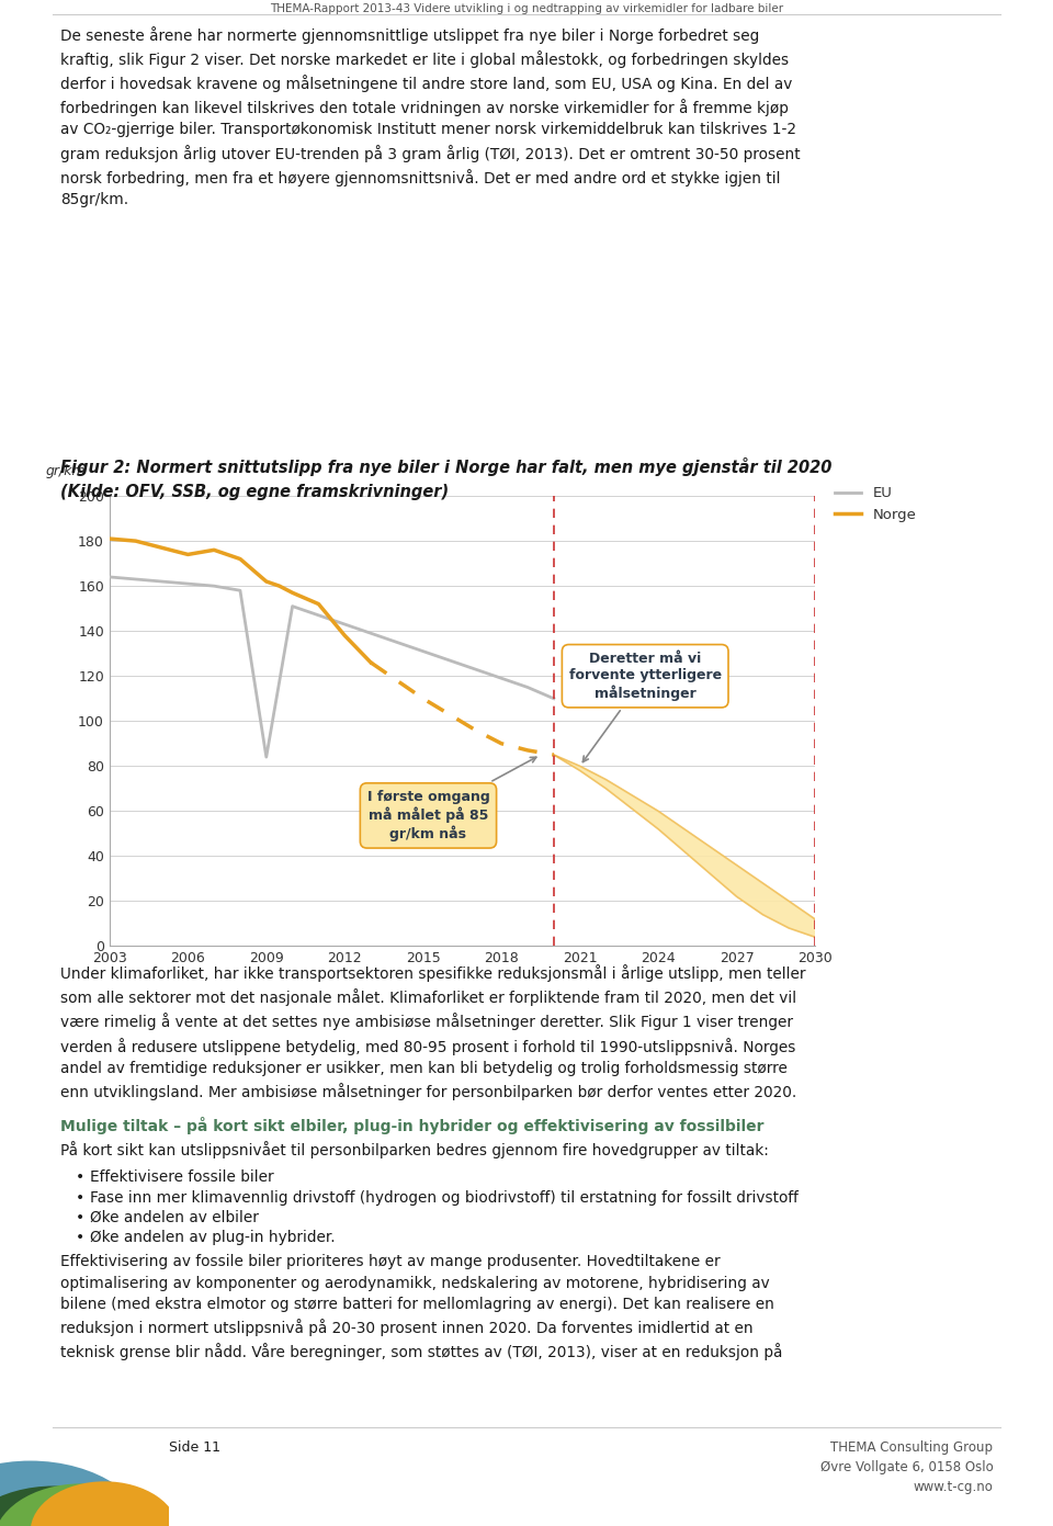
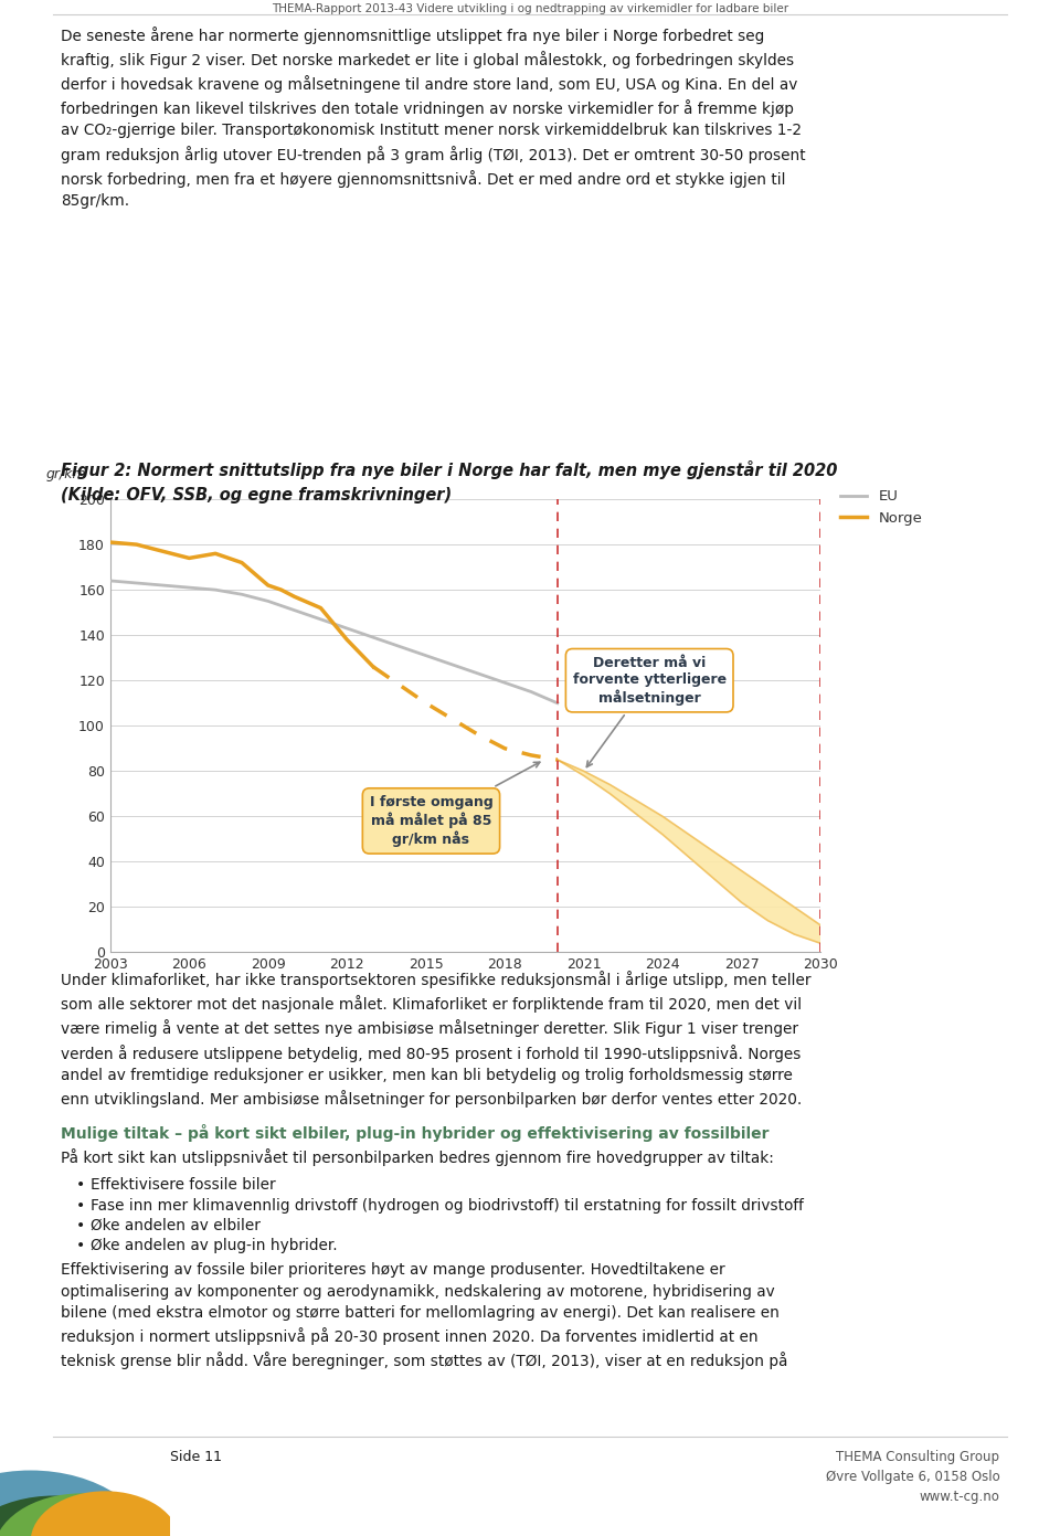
EU/2009: 84 -> 155
